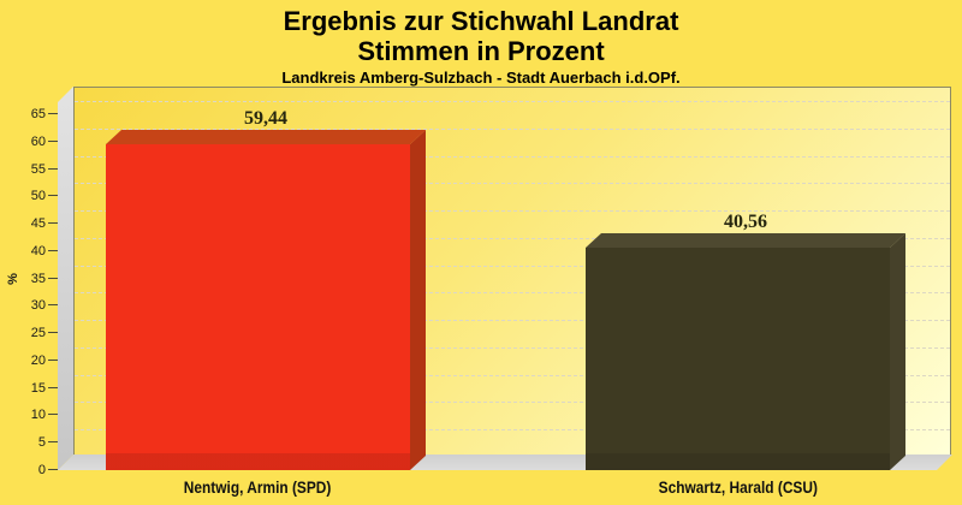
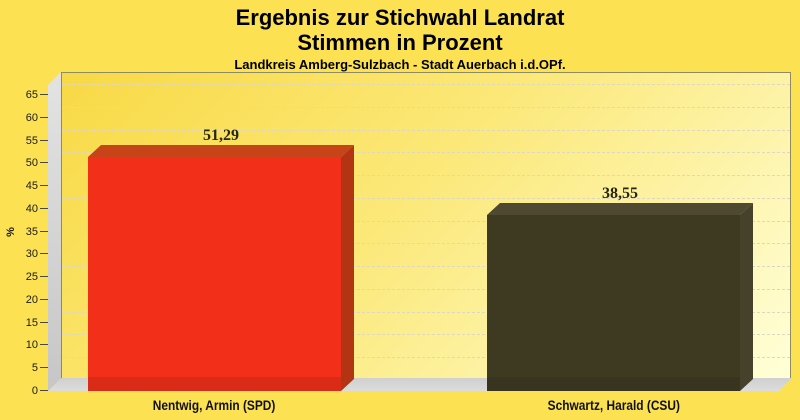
Nentwig, Armin (SPD): 59,44 -> 51,29
Schwartz, Harald (CSU): 40,56 -> 38,55
